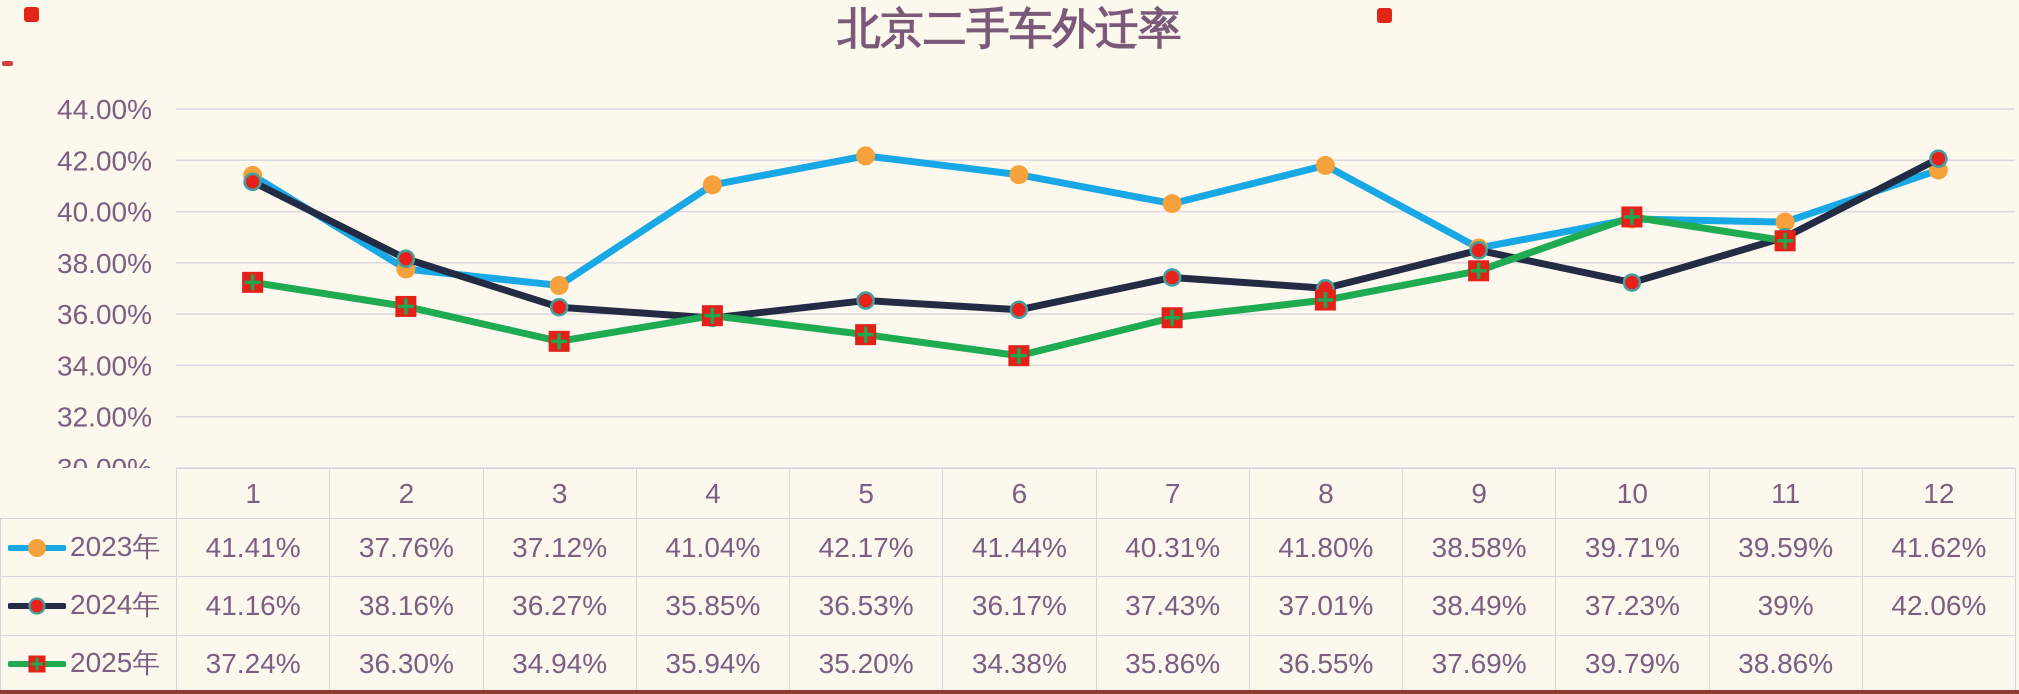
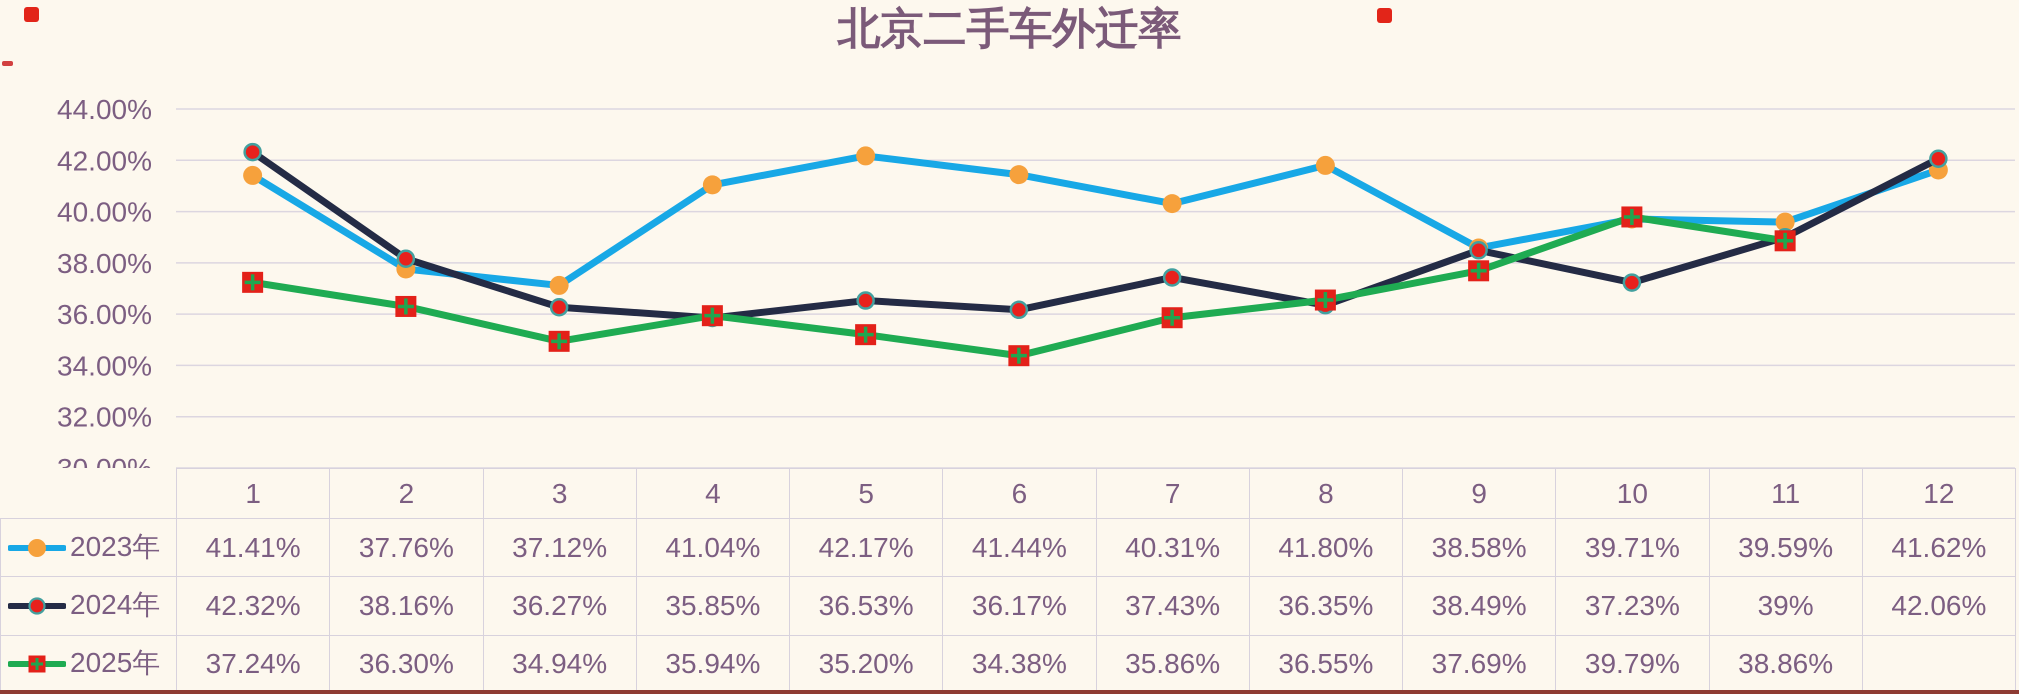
2024年/1: 41.16% -> 42.32%
2024年/8: 37.01% -> 36.35%
